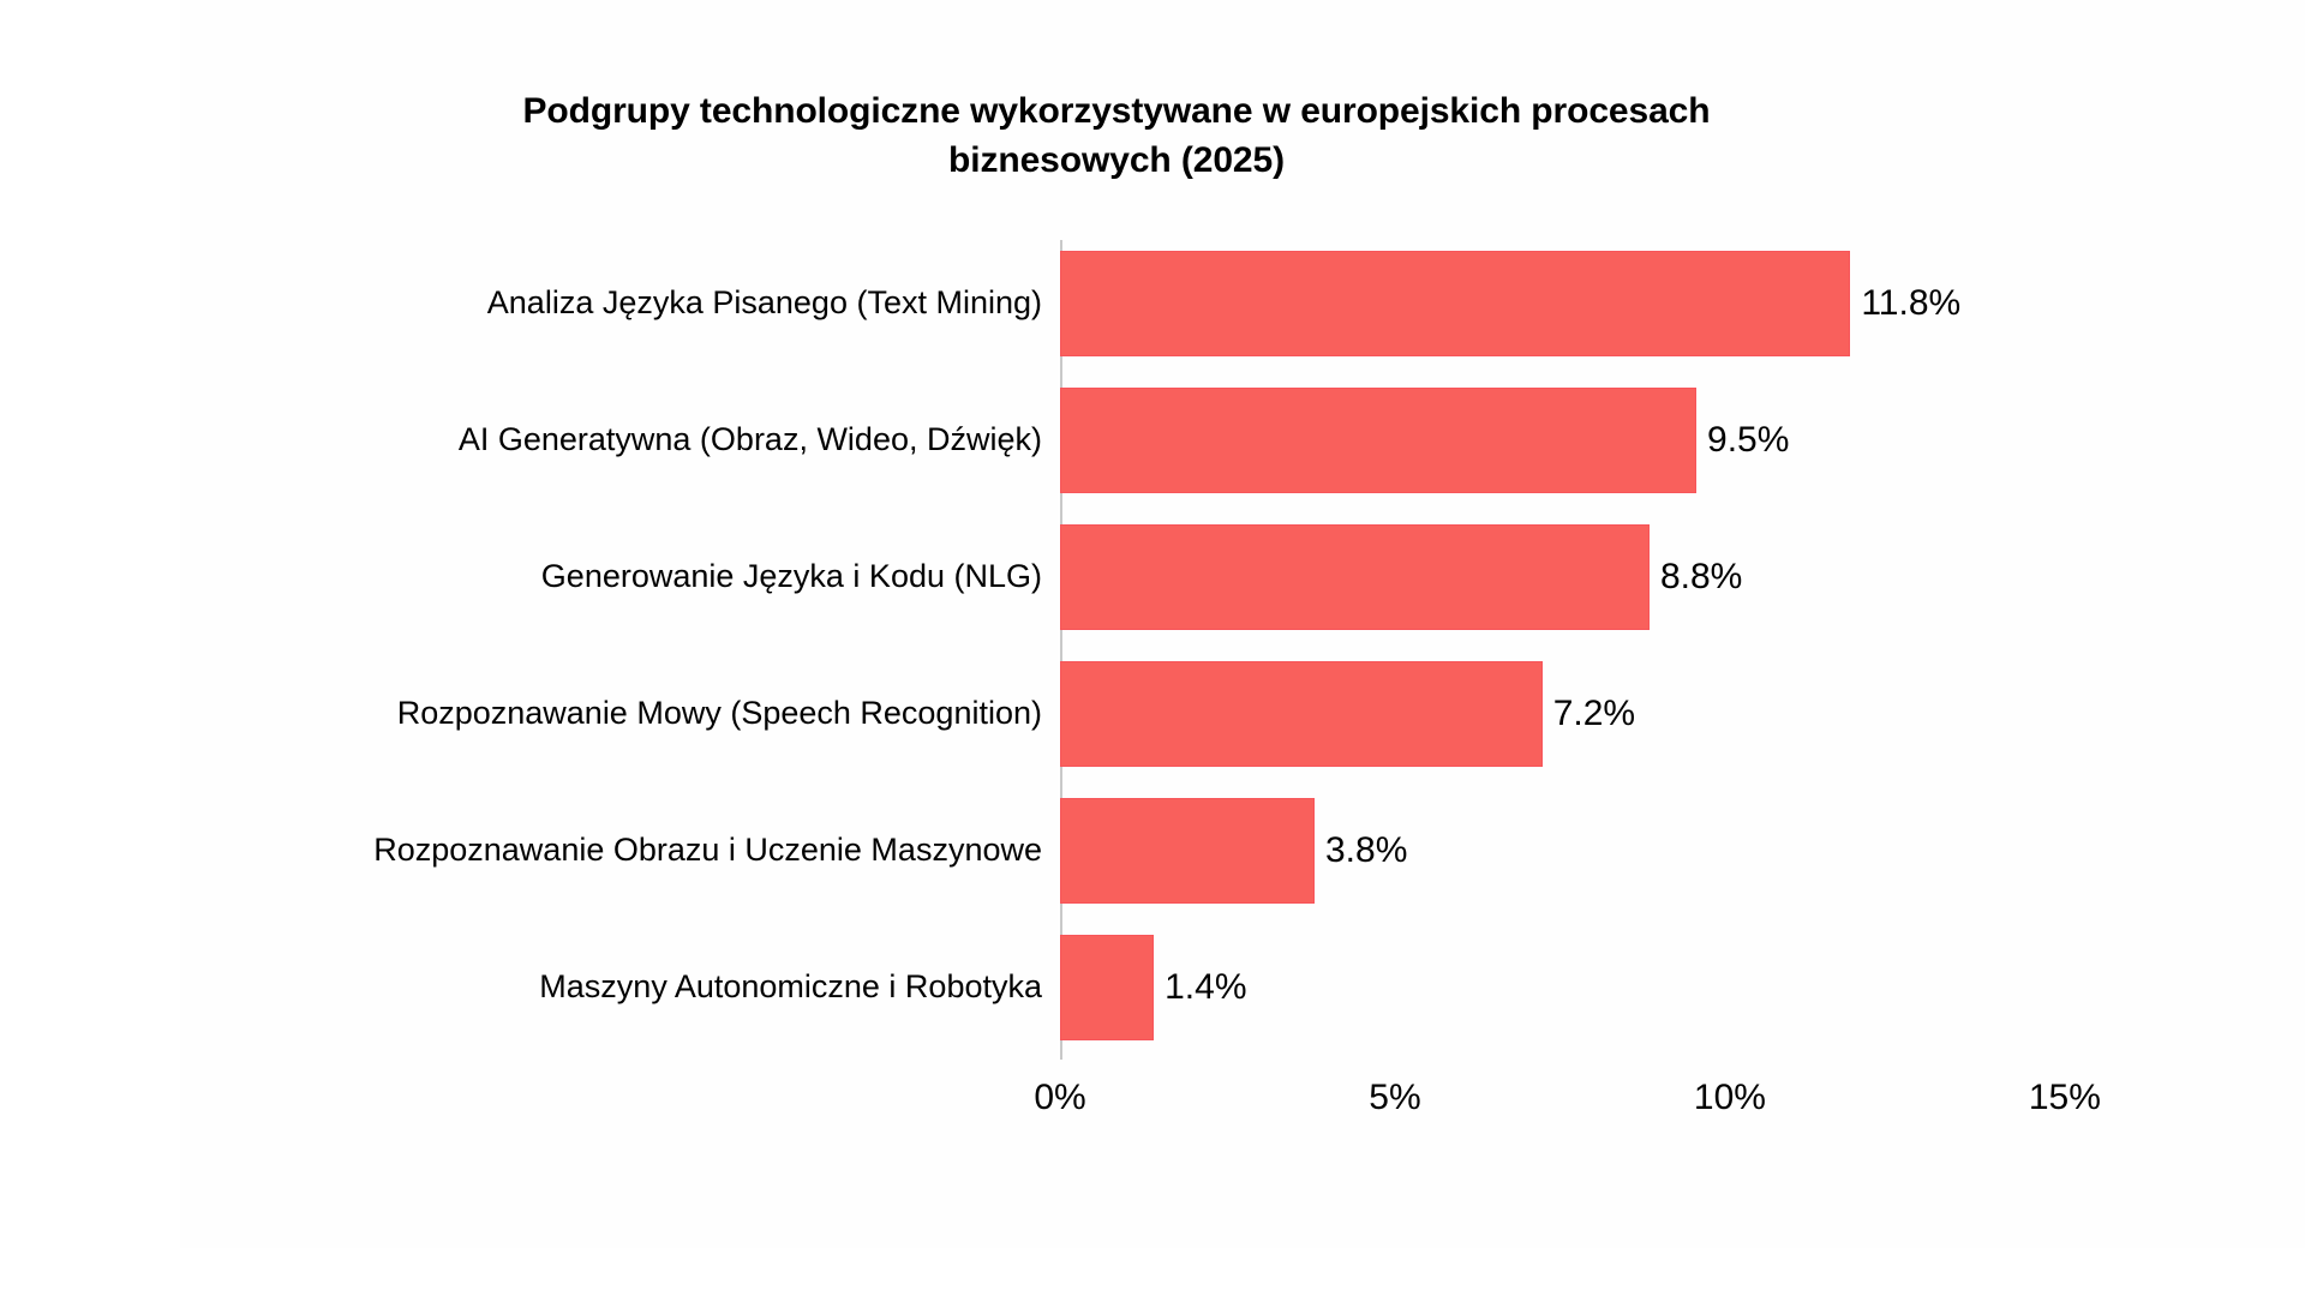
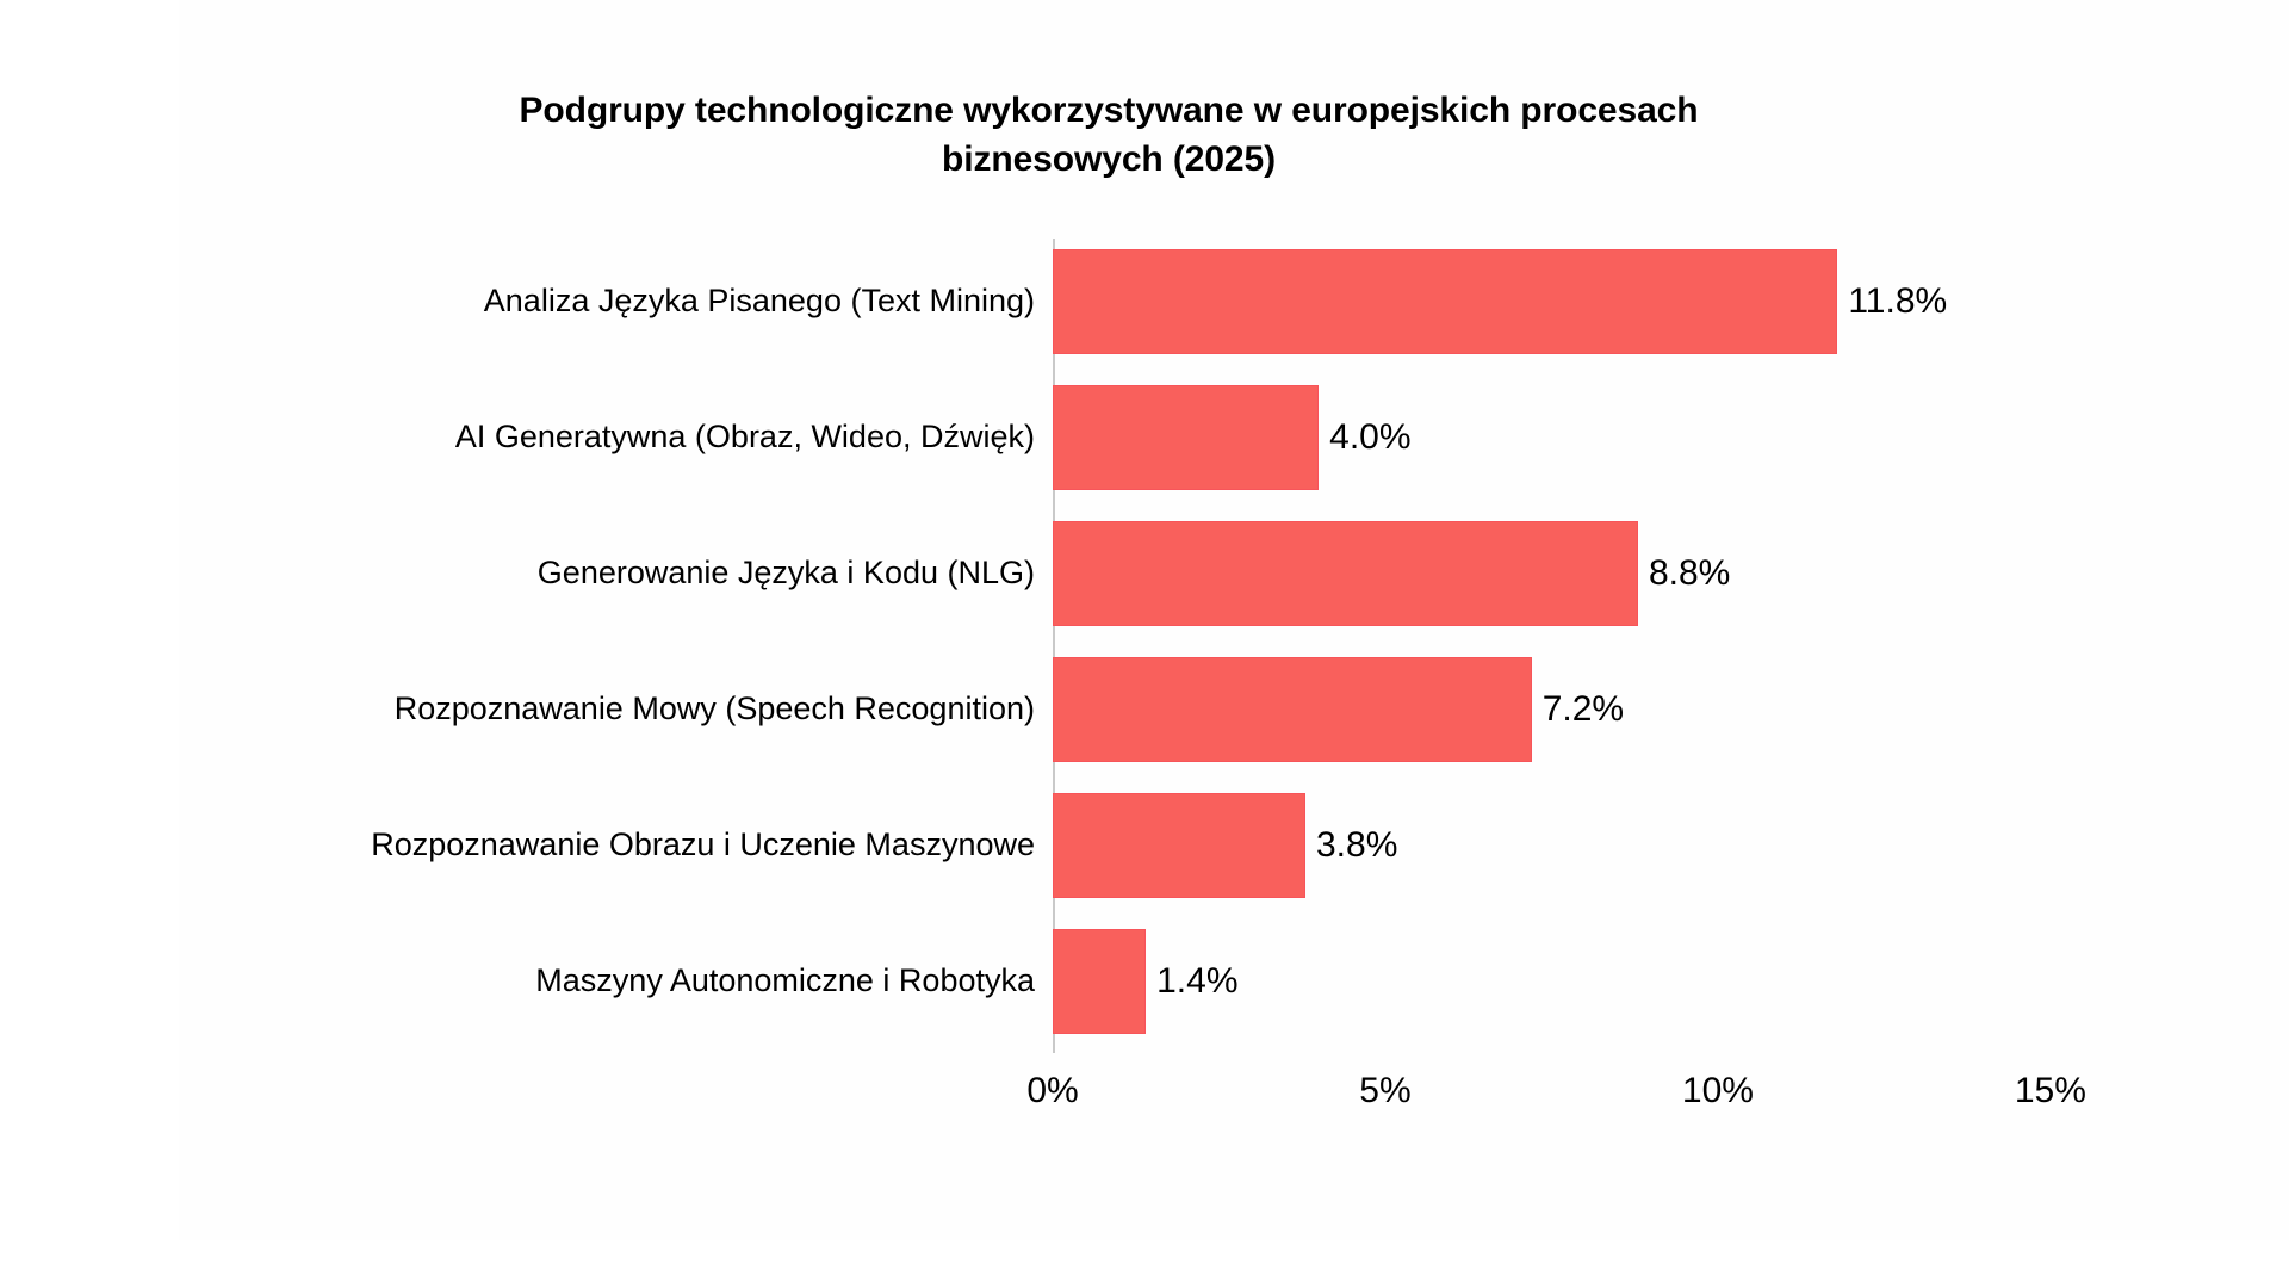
AI Generatywna (Obraz, Wideo, Dźwięk): 9.5% -> 4.0%
